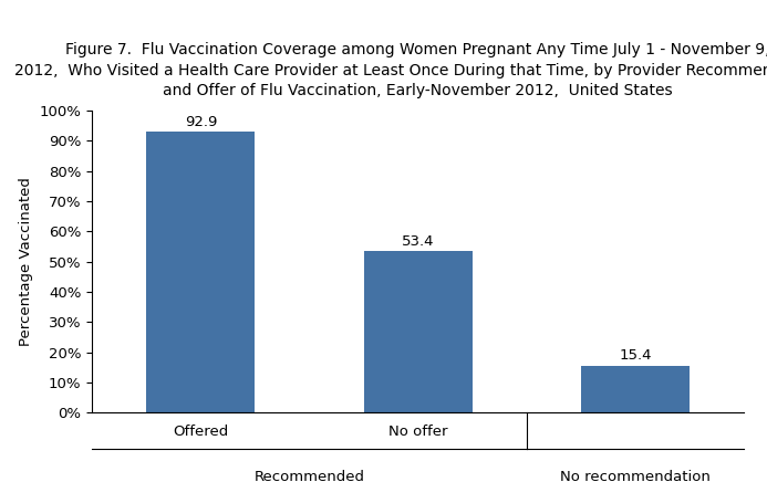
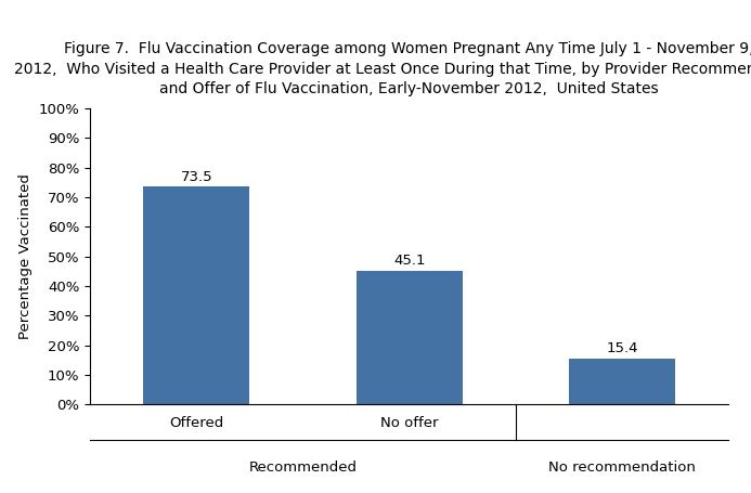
Offered: 92.9 -> 73.5
No offer: 53.4 -> 45.1
